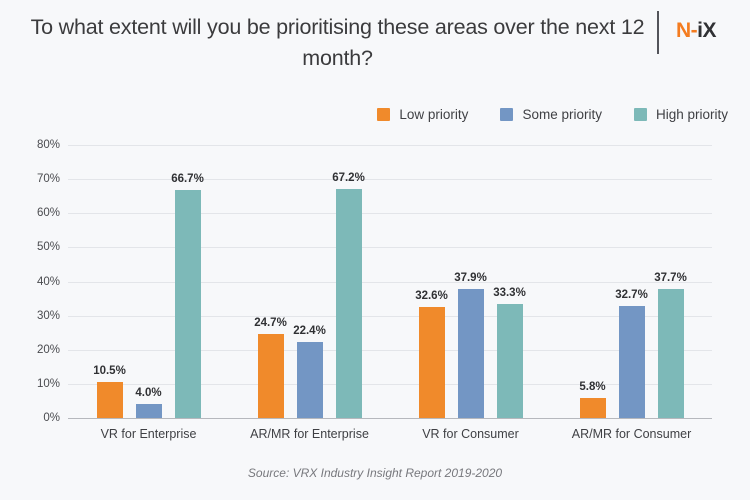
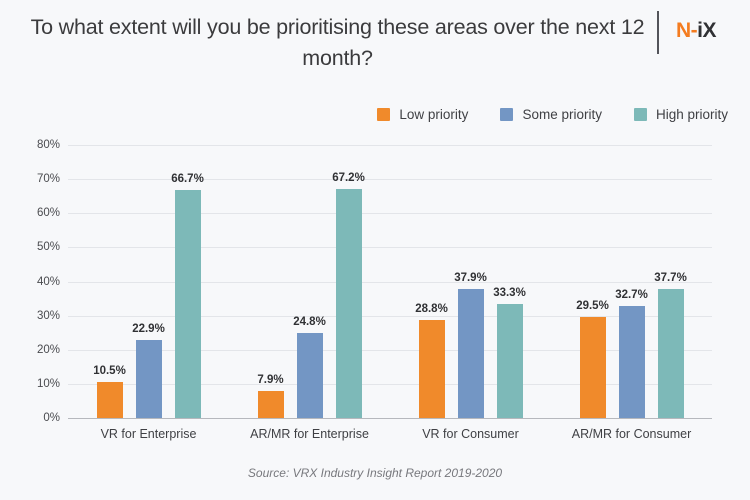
Some priority/VR for Enterprise: 4.0% -> 22.9%
Low priority/AR/MR for Enterprise: 24.7% -> 7.9%
Some priority/AR/MR for Enterprise: 22.4% -> 24.8%
Low priority/VR for Consumer: 32.6% -> 28.8%
Low priority/AR/MR for Consumer: 5.8% -> 29.5%
